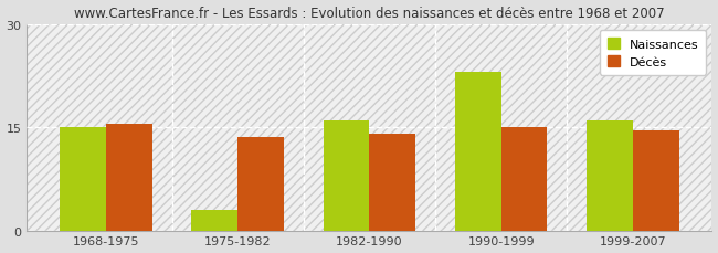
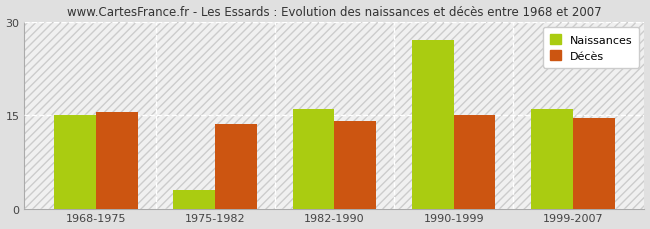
Naissances/1990-1999: 23 -> 27
